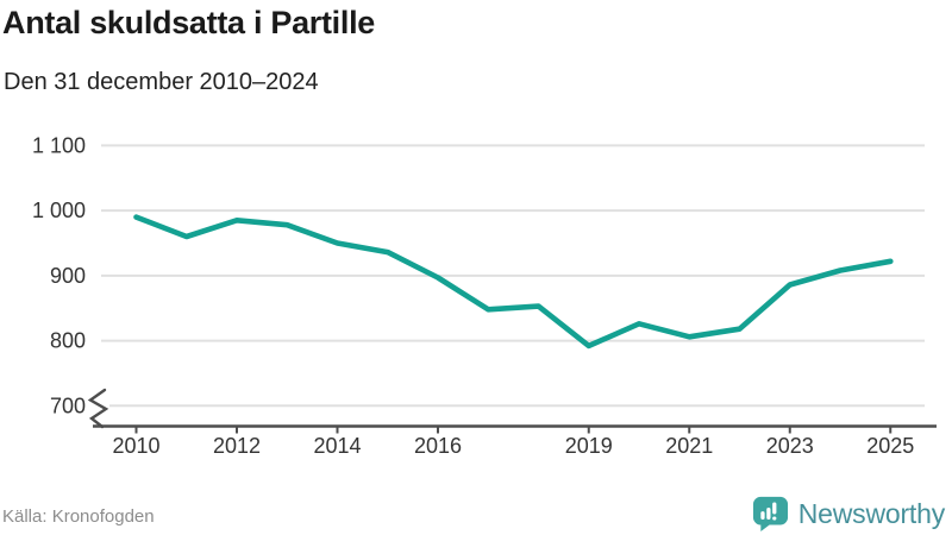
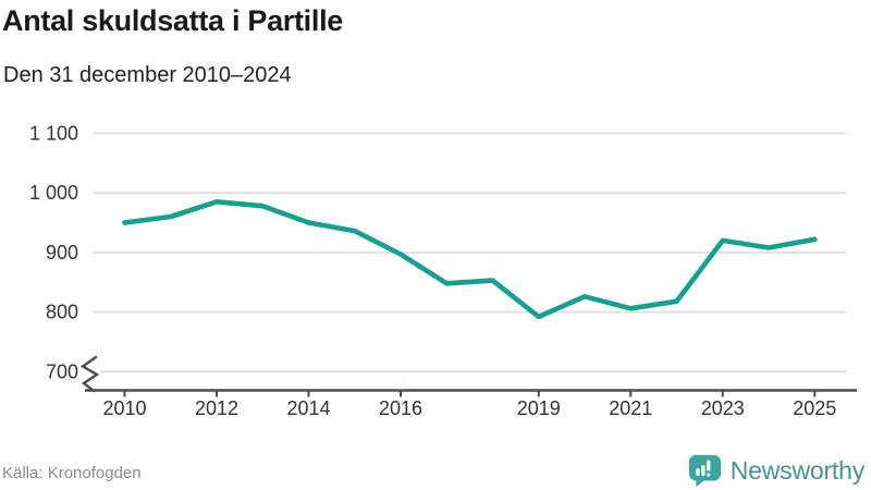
2010: 990 -> 950
2023: 890 -> 920
